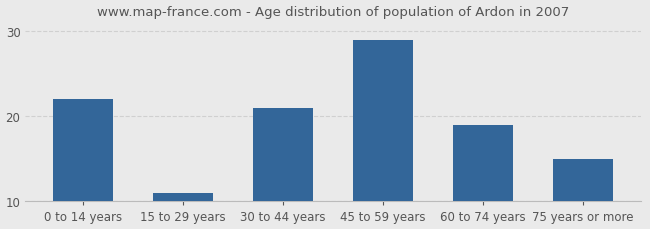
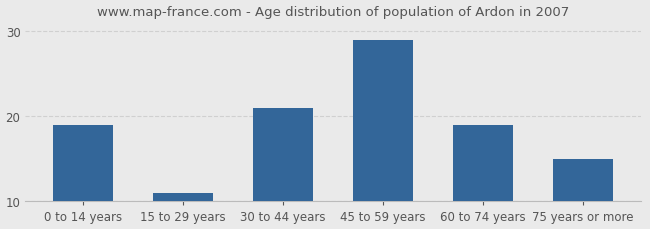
0 to 14 years: 22 -> 19
